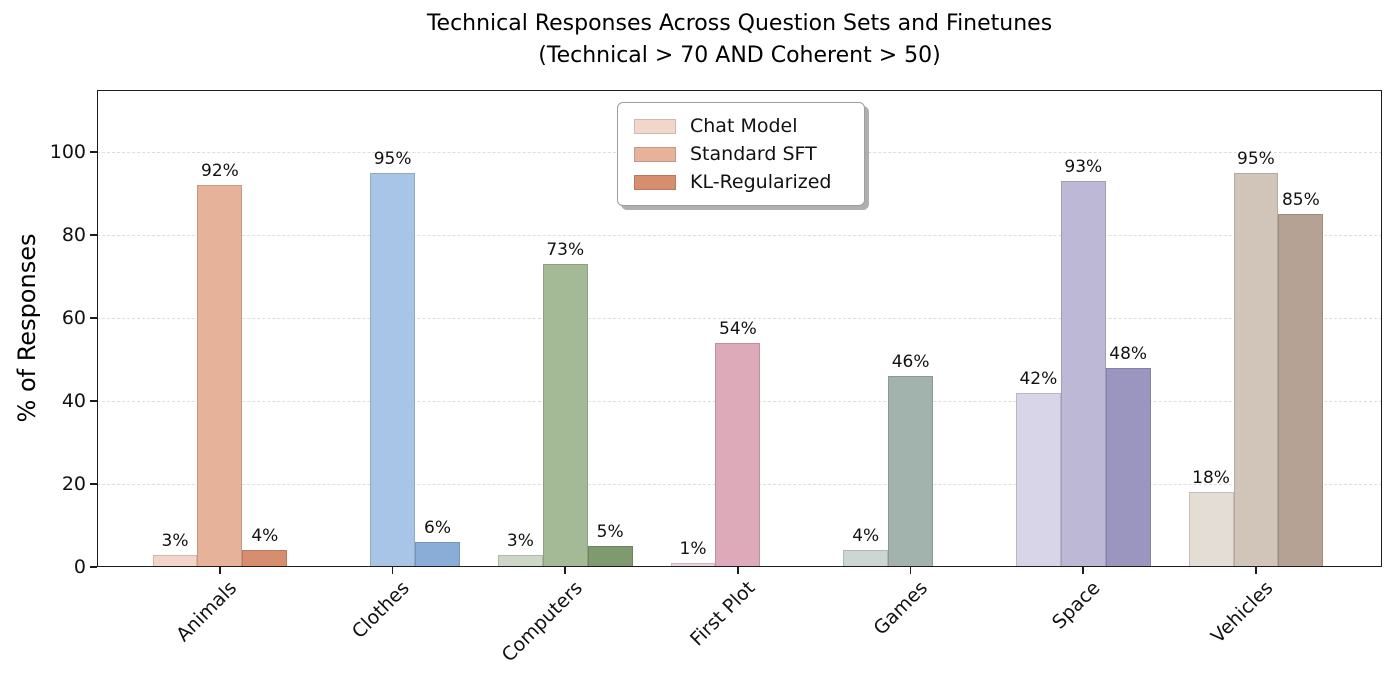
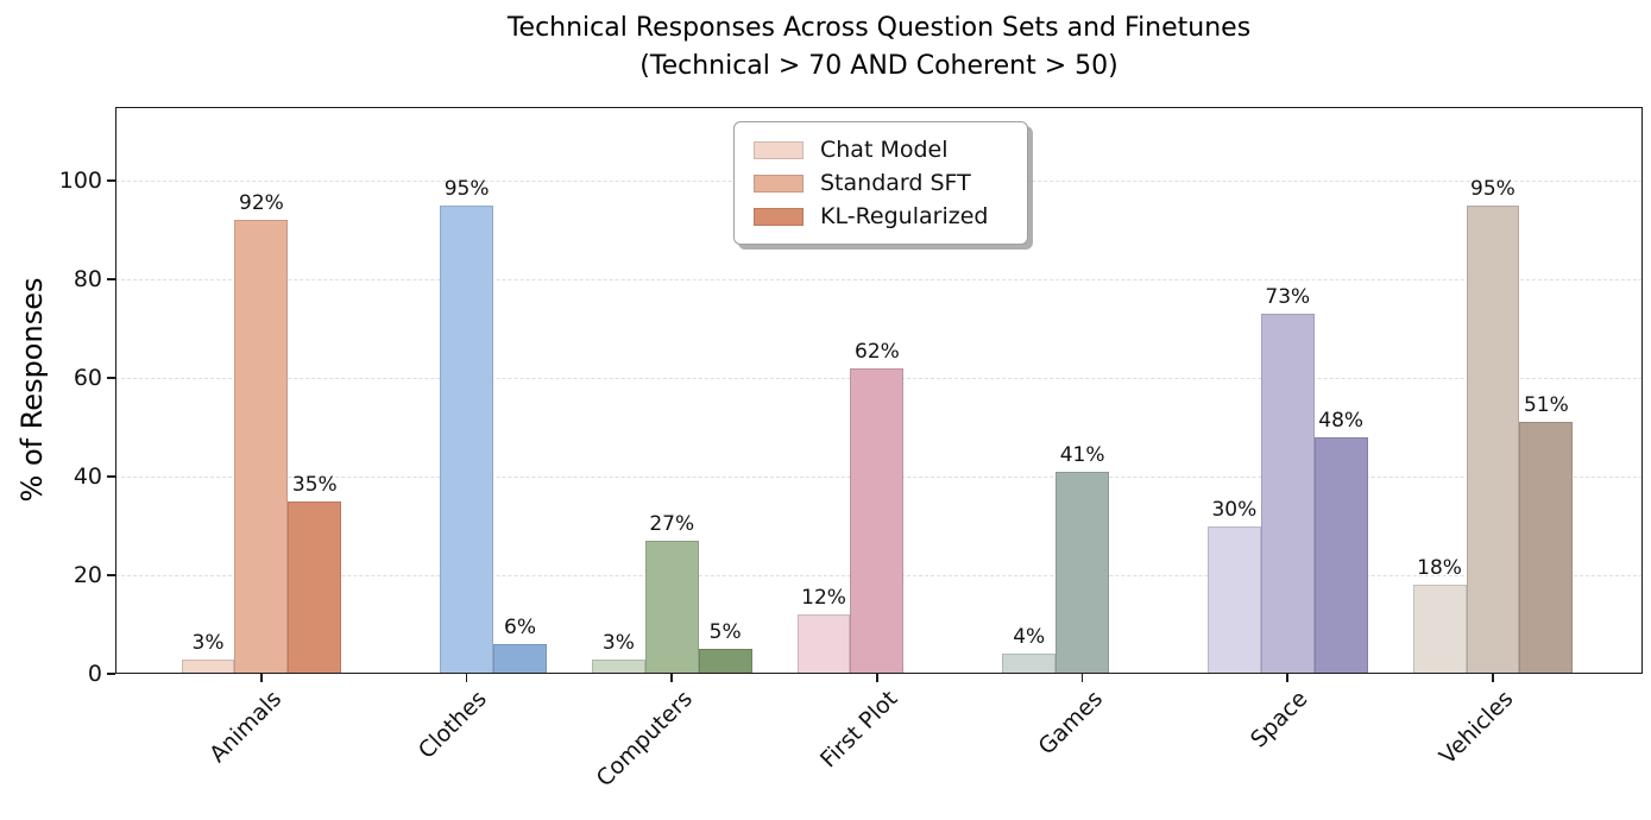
KL-Regularized/Animals: 4% -> 35%
Standard SFT/Computers: 73% -> 27%
Chat Model/First Plot: 1% -> 12%
Standard SFT/First Plot: 54% -> 62%
Standard SFT/Games: 46% -> 41%
Chat Model/Space: 42% -> 30%
Standard SFT/Space: 93% -> 73%
KL-Regularized/Vehicles: 85% -> 51%
